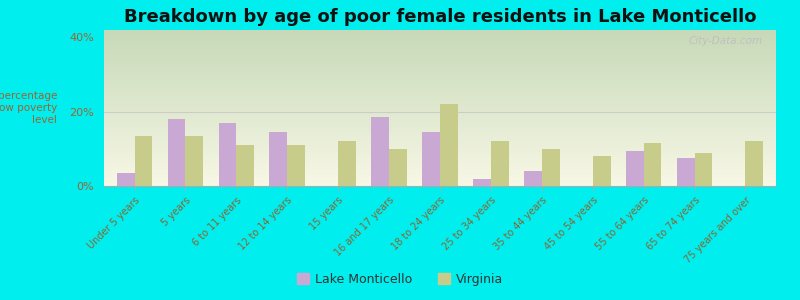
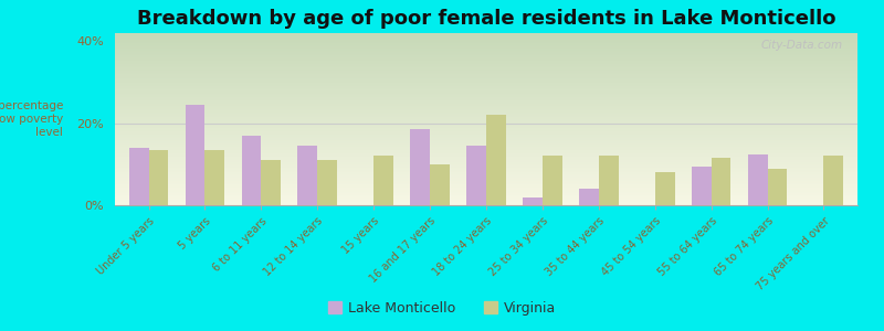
Lake Monticello/Under 5 years: 3.5% -> 14.0%
Lake Monticello/5 years: 18.0% -> 24.5%
Virginia/35 to 44 years: 10.0% -> 12.0%
Lake Monticello/65 to 74 years: 7.5% -> 12.5%
